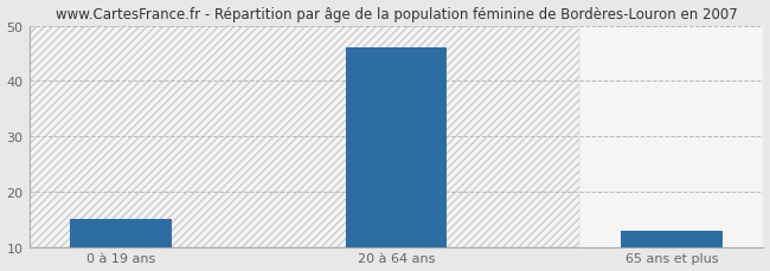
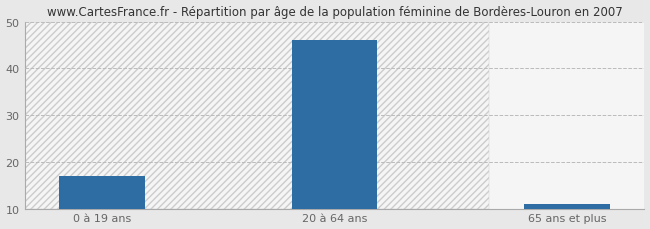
0 à 19 ans: 15 -> 17
65 ans et plus: 13 -> 11
